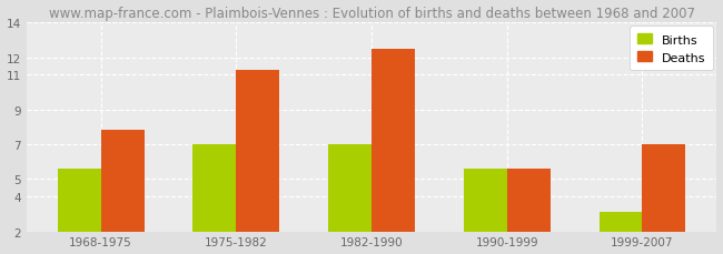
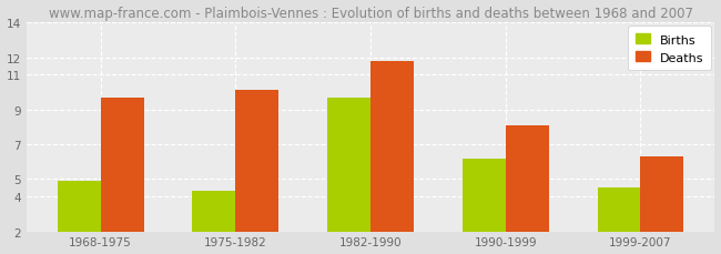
Births/1968-1975: 5.6 -> 4.9
Deaths/1968-1975: 7.8 -> 9.7
Births/1975-1982: 7.0 -> 4.3
Deaths/1975-1982: 11.3 -> 10.1
Births/1982-1990: 7.0 -> 9.7
Deaths/1982-1990: 12.5 -> 11.8
Births/1990-1999: 5.6 -> 6.2
Deaths/1990-1999: 5.6 -> 8.1
Births/1999-2007: 3.1 -> 4.5
Deaths/1999-2007: 7.0 -> 6.3
